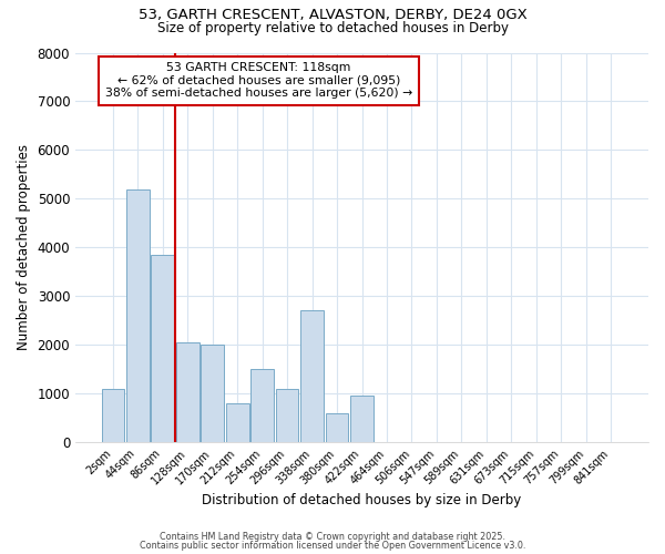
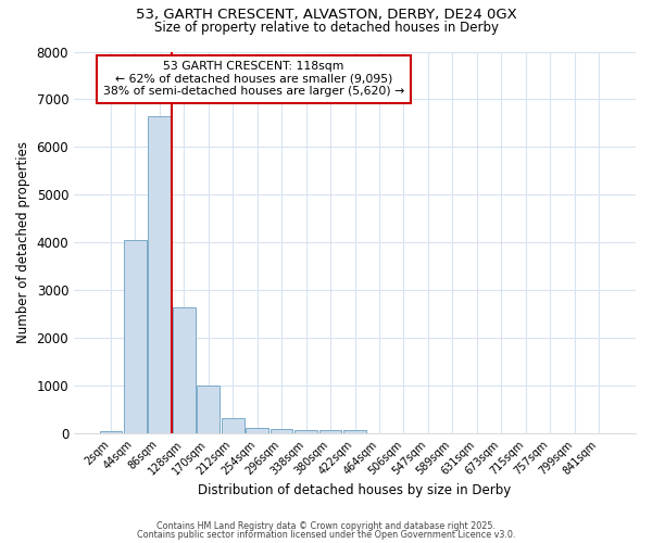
2sqm: 1100 -> 60
44sqm: 5200 -> 4050
86sqm: 3850 -> 6650
128sqm: 2050 -> 2650
170sqm: 2000 -> 1000
212sqm: 800 -> 330
254sqm: 1500 -> 120
296sqm: 1100 -> 100
338sqm: 2700 -> 80
380sqm: 600 -> 70
422sqm: 950 -> 60
